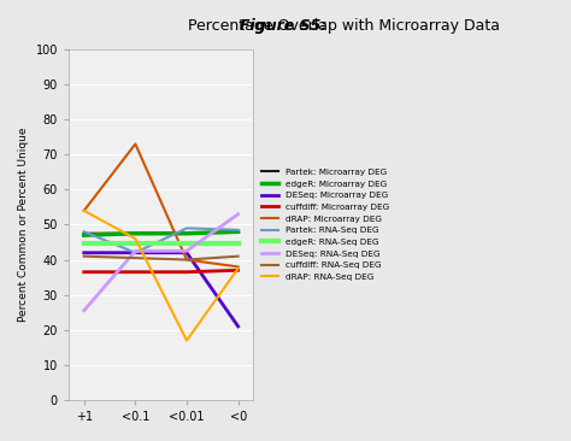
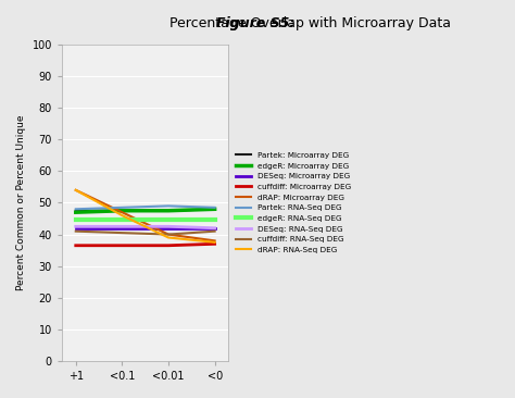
DESeq: RNA-Seq DEG/+1: 25.5 -> 42.5
dRAP: Microarray DEG/<0.1: 73 -> 47
Partek: RNA-Seq DEG/<0.1: 42.0 -> 48.5
dRAP: RNA-Seq DEG/<0.01: 17.0 -> 39.0
DESeq: Microarray DEG/<0: 21 -> 42
DESeq: RNA-Seq DEG/<0: 53.0 -> 42.0
